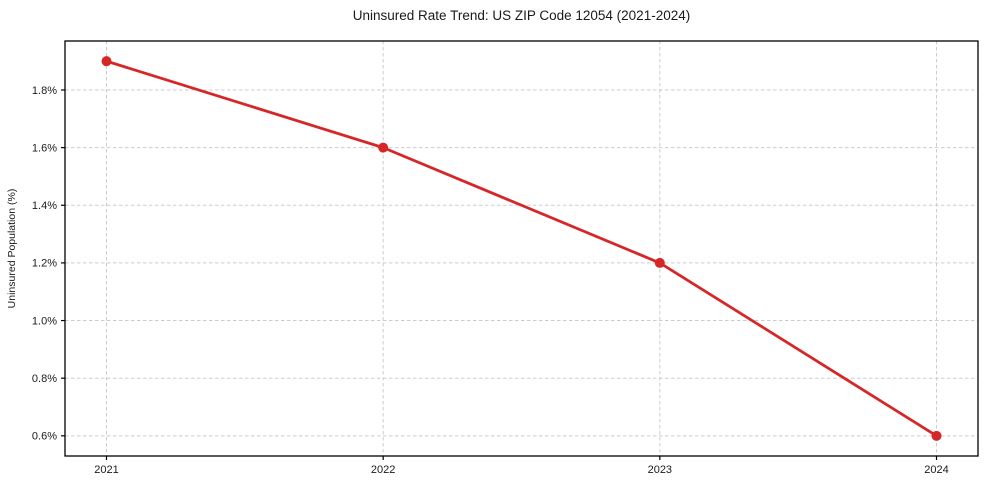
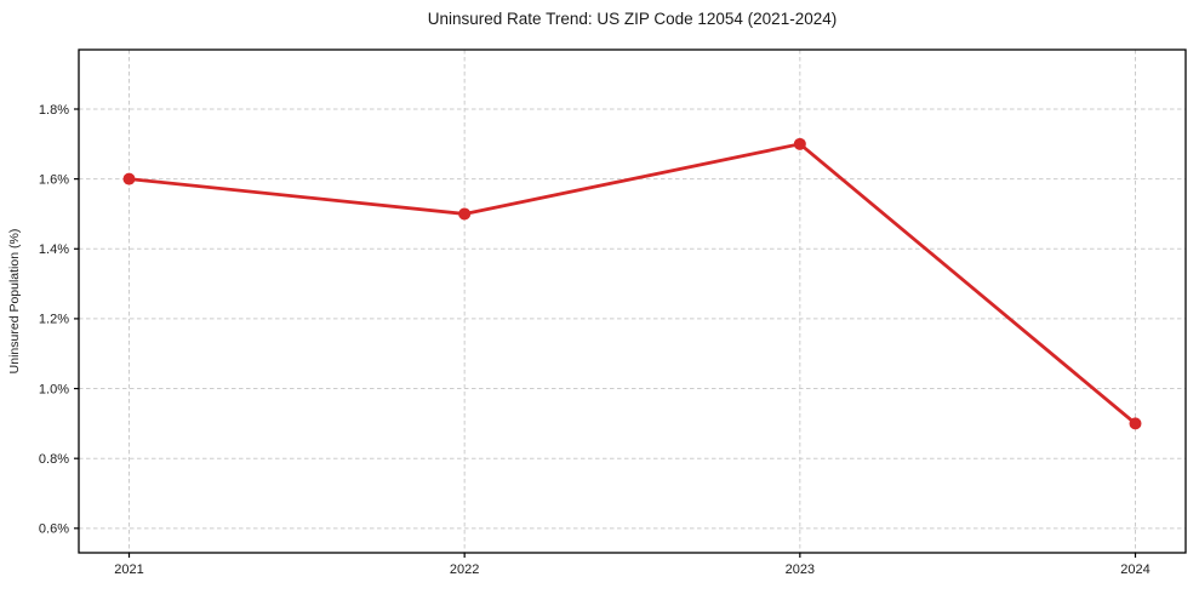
2021: 1.9% -> 1.6%
2022: 1.6% -> 1.5%
2023: 1.2% -> 1.7%
2024: 0.6% -> 0.9%
